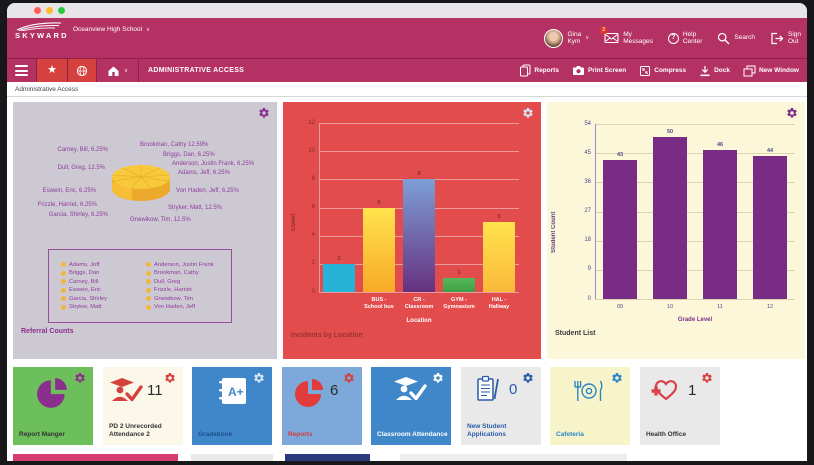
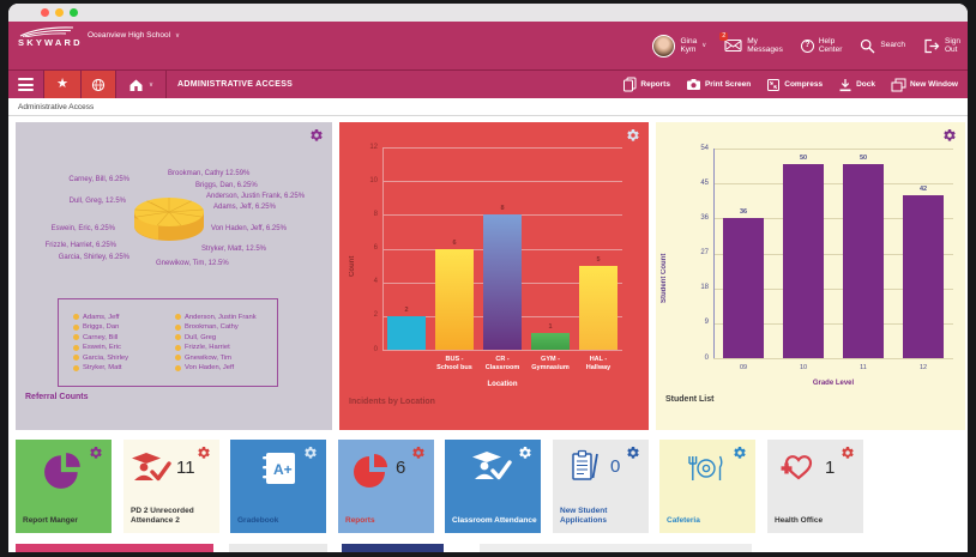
Student List/09: 43 -> 36
Student List/11: 46 -> 50
Student List/12: 44 -> 42
